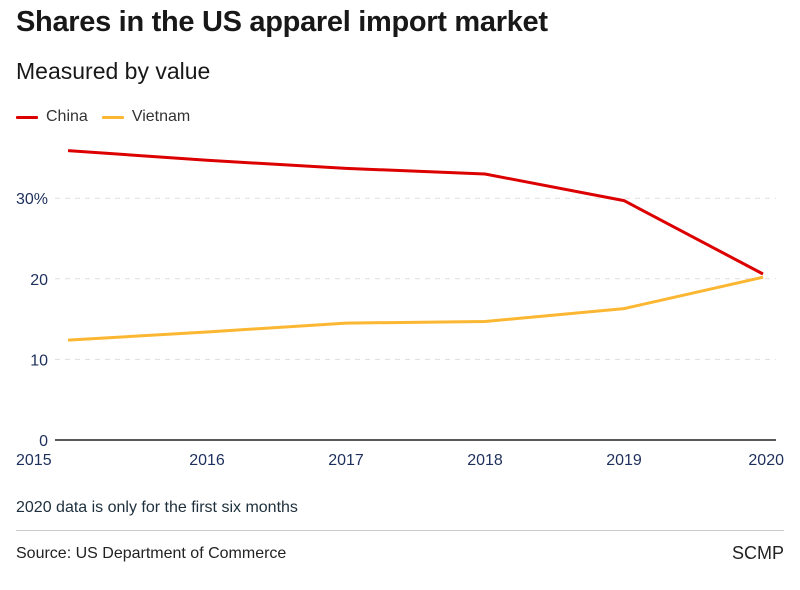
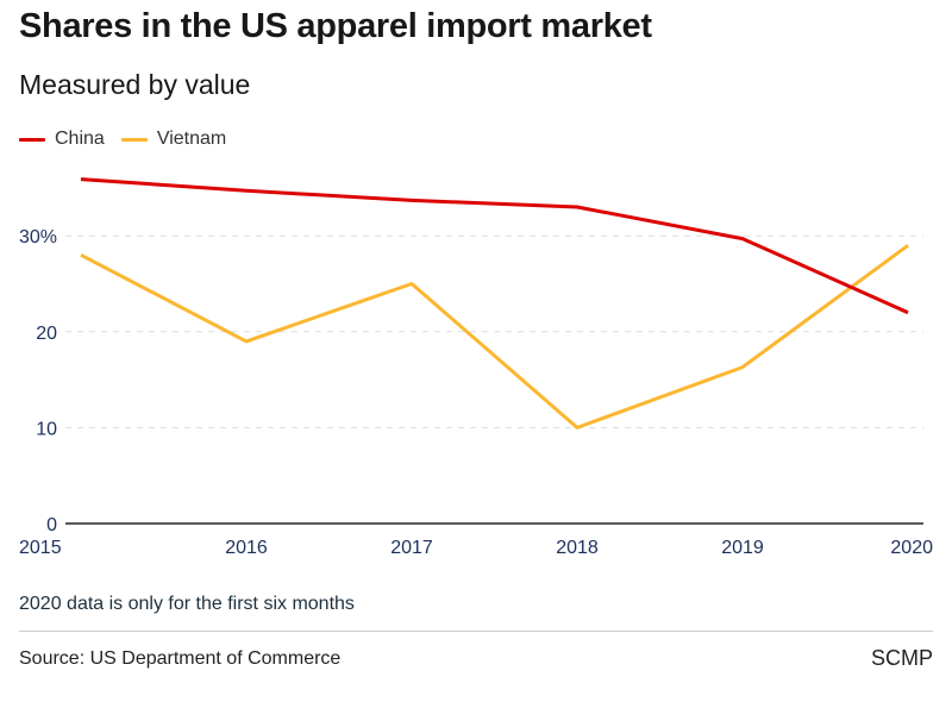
Vietnam/2015: 12% -> 28%
Vietnam/2016: 13% -> 19%
Vietnam/2017: 14% -> 25%
Vietnam/2018: 15% -> 10%
China/2020: 21% -> 22%
Vietnam/2020: 20% -> 29%
